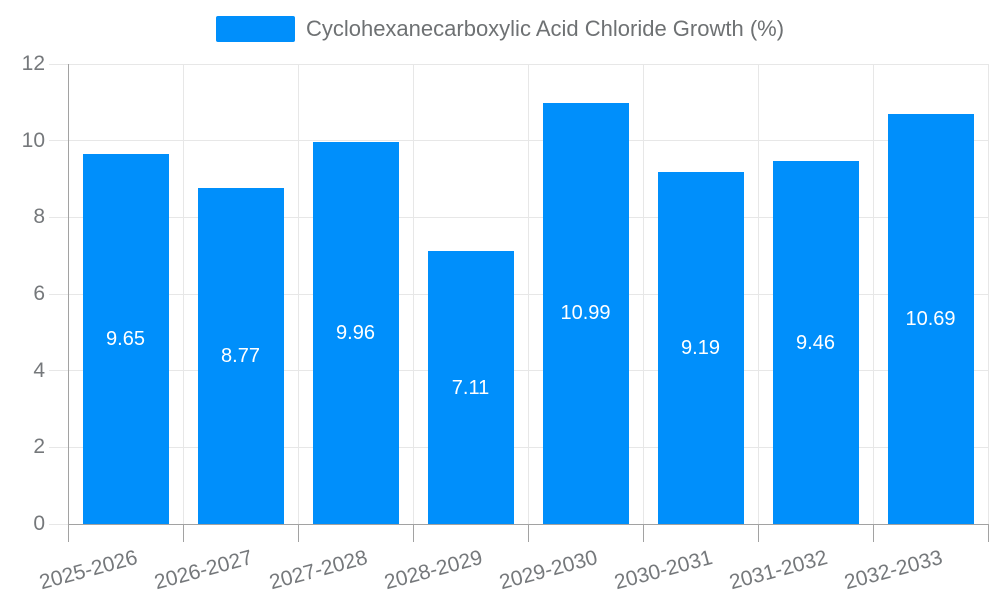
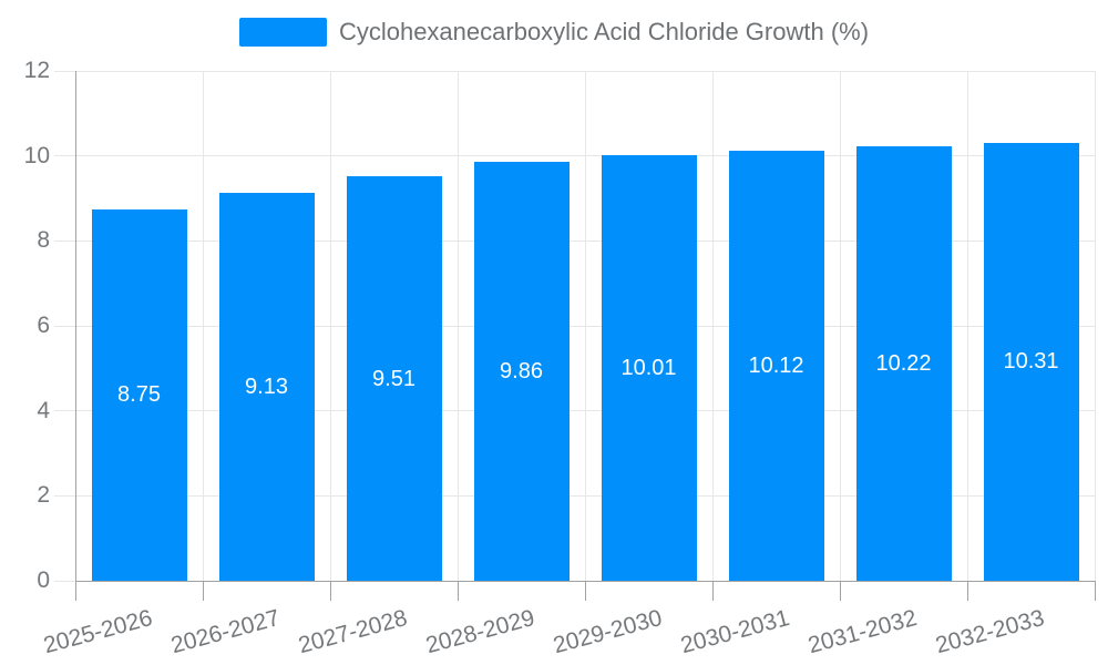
2025-2026: 9.65 -> 8.75
2026-2027: 8.77 -> 9.13
2027-2028: 9.96 -> 9.51
2028-2029: 7.11 -> 9.86
2029-2030: 10.99 -> 10.01
2030-2031: 9.19 -> 10.12
2031-2032: 9.46 -> 10.22
2032-2033: 10.69 -> 10.31
